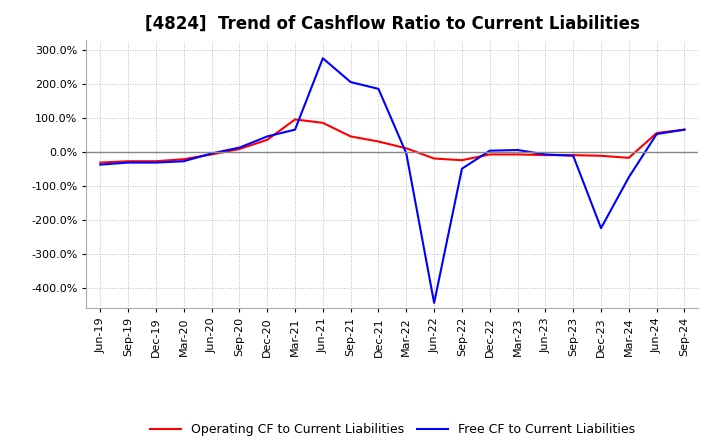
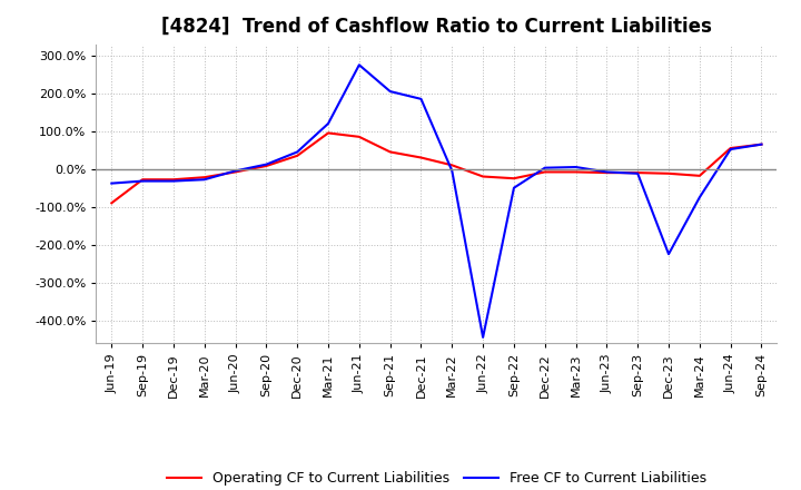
Operating CF to Current Liabilities/Jun-19: -32% -> -90%
Free CF to Current Liabilities/Mar-21: 65% -> 120%
